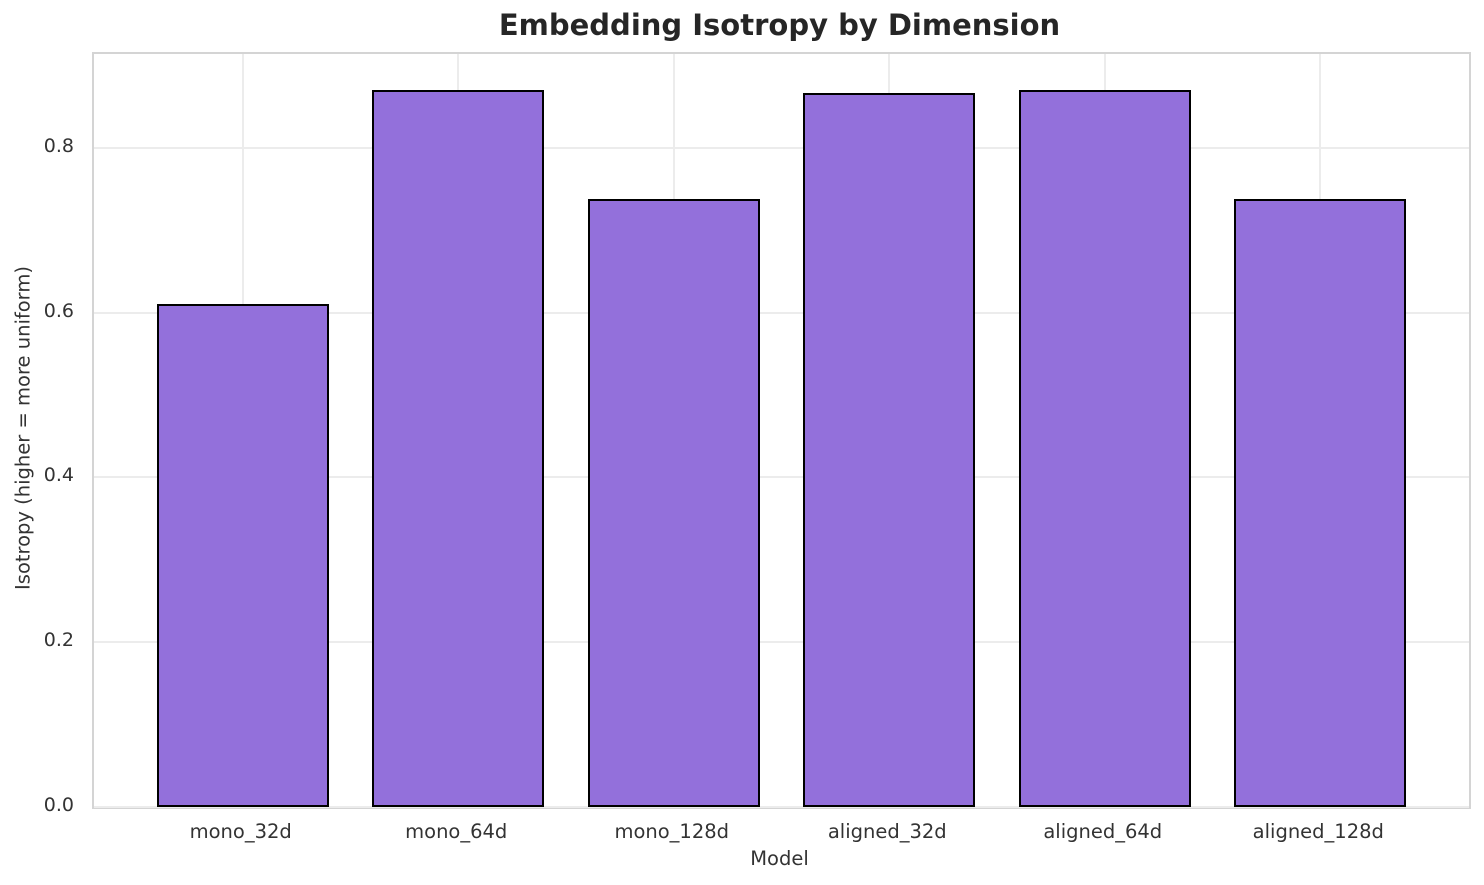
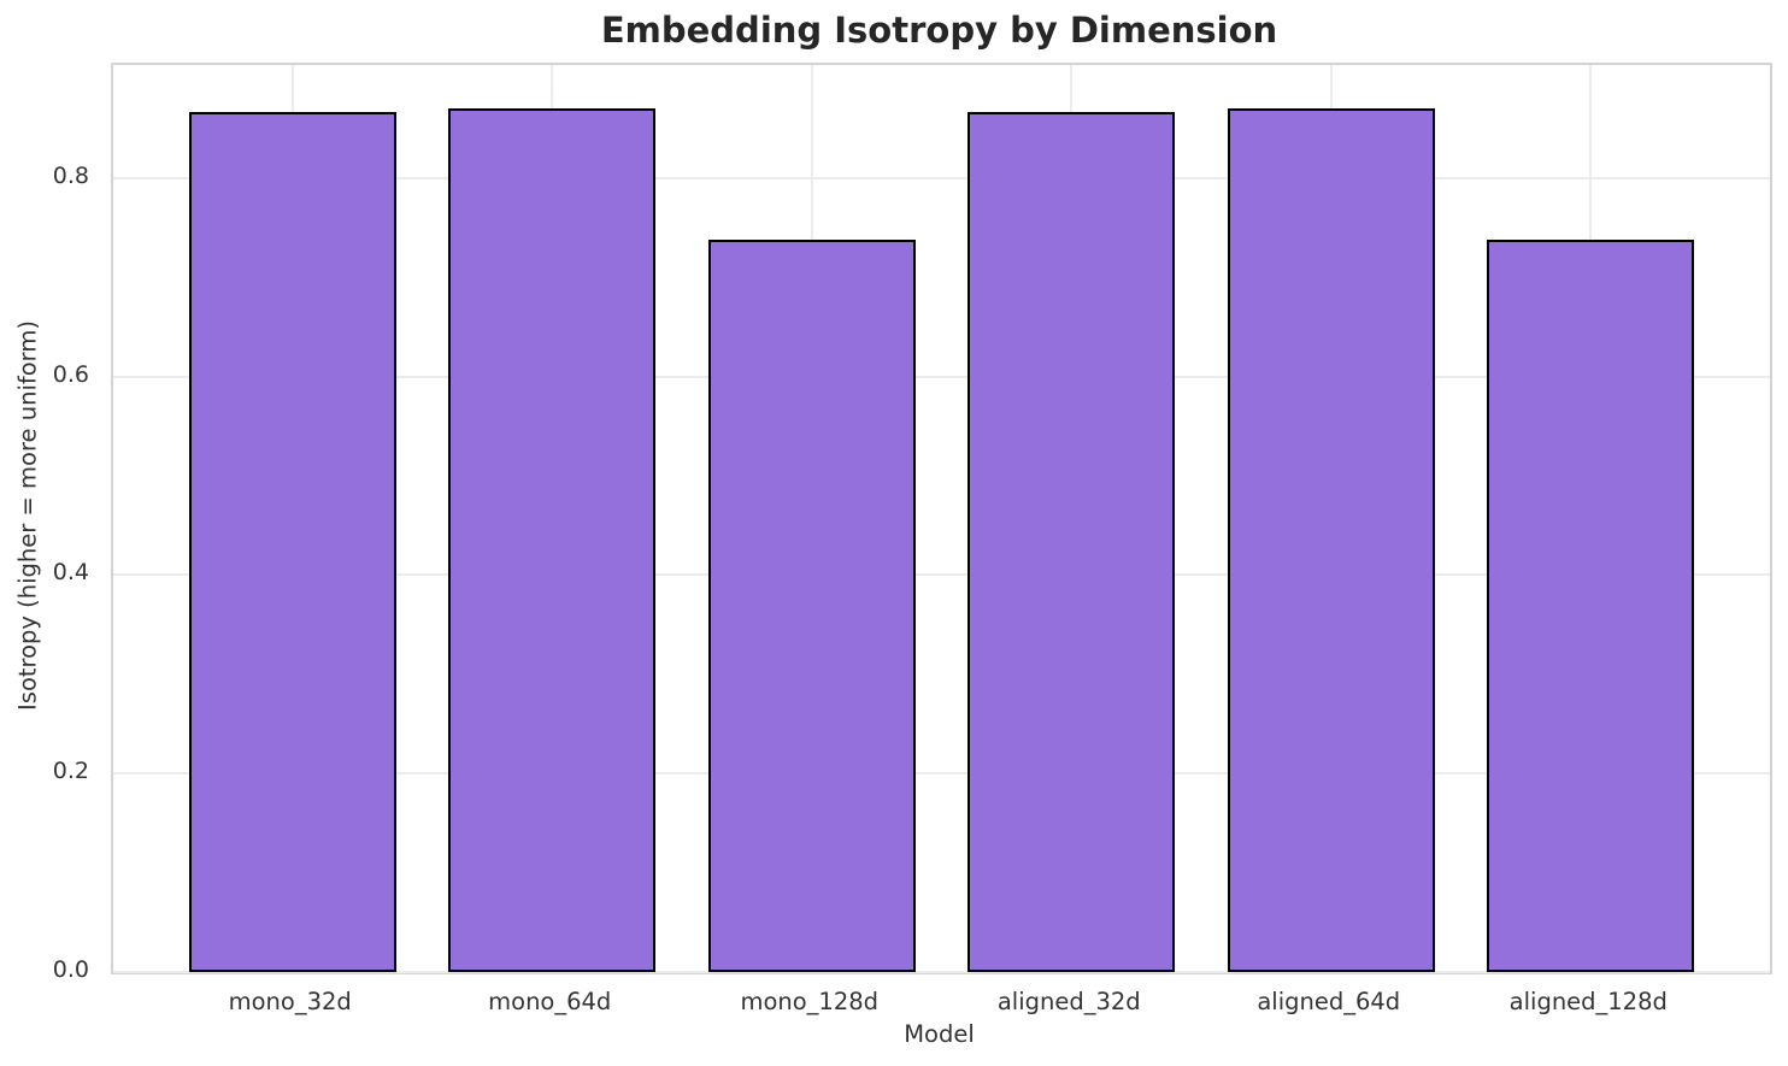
mono_32d: 0.61 -> 0.87
